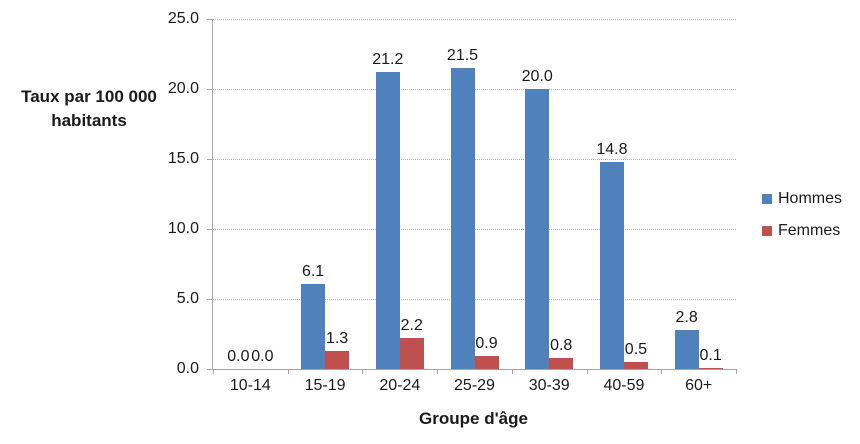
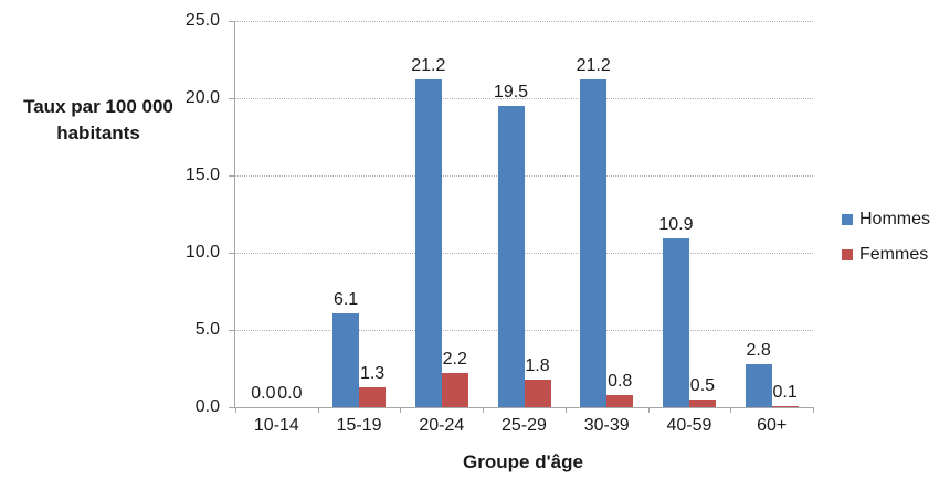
Hommes/25-29: 21.5 -> 19.5
Femmes/25-29: 0.9 -> 1.8
Hommes/30-39: 20.0 -> 21.2
Hommes/40-59: 14.8 -> 10.9
